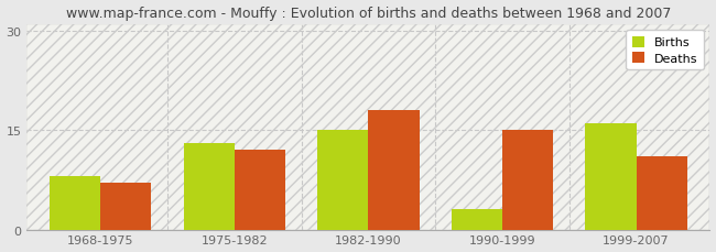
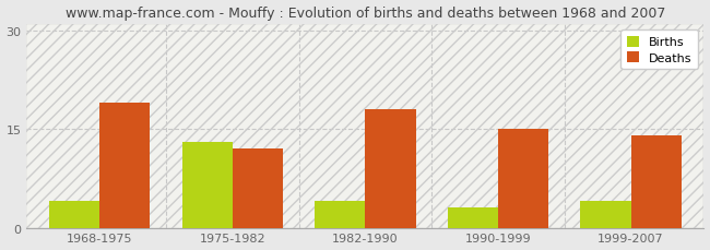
Births/1968-1975: 8 -> 4
Deaths/1968-1975: 7 -> 19
Births/1982-1990: 15 -> 4
Births/1999-2007: 16 -> 4
Deaths/1999-2007: 11 -> 14
